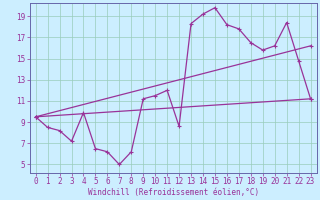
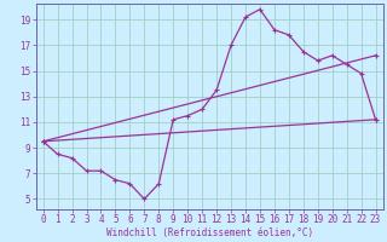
4: 9.9 -> 7.2
12: 8.6 -> 13.5
13: 18.3 -> 17.0
21: 18.4 -> 15.5
